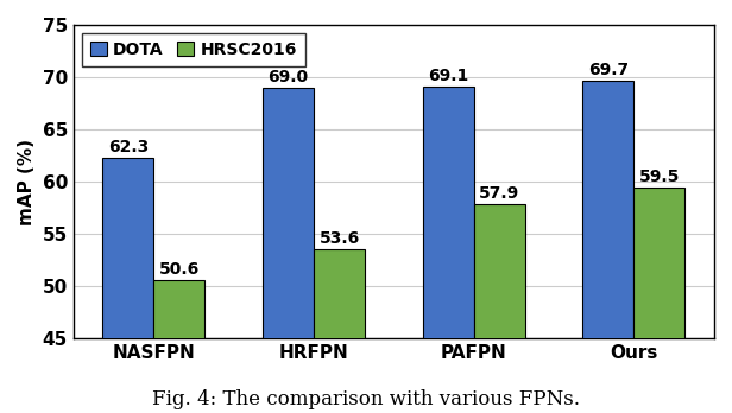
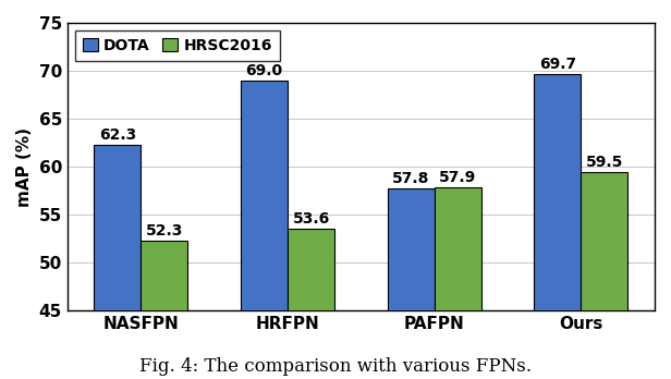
HRSC2016/NASFPN: 50.6 -> 52.3
DOTA/PAFPN: 69.1 -> 57.8
